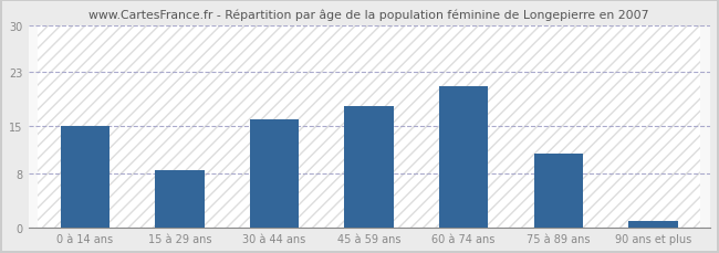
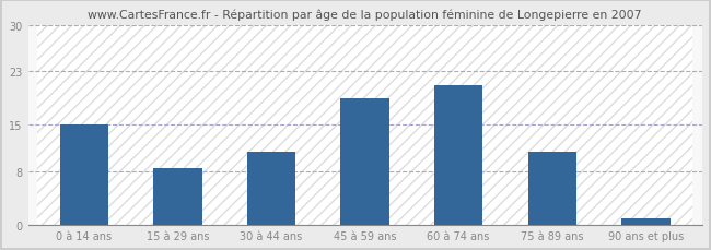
30 à 44 ans: 16.0 -> 11.0
45 à 59 ans: 18.0 -> 19.0
